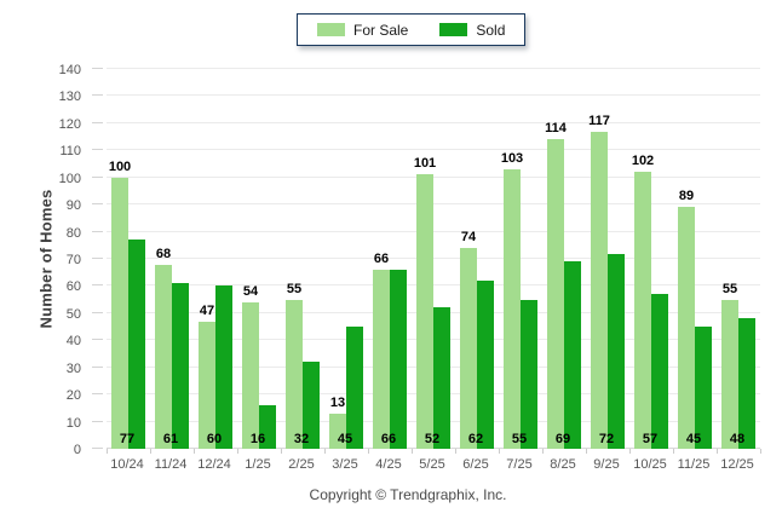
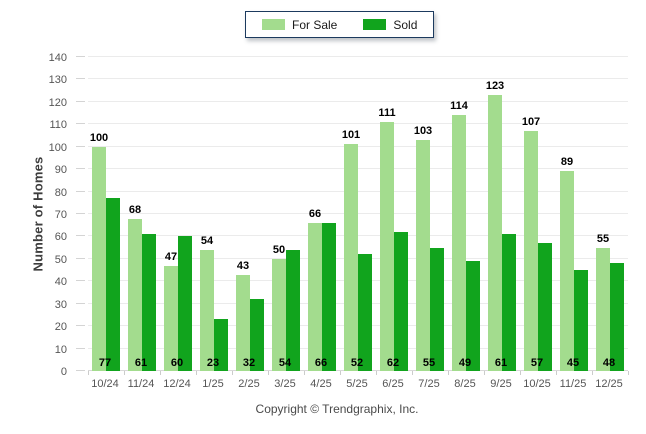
Sold/1/25: 16 -> 23
For Sale/2/25: 55 -> 43
For Sale/3/25: 13 -> 50
Sold/3/25: 45 -> 54
For Sale/6/25: 74 -> 111
Sold/8/25: 69 -> 49
For Sale/9/25: 117 -> 123
Sold/9/25: 72 -> 61
For Sale/10/25: 102 -> 107
